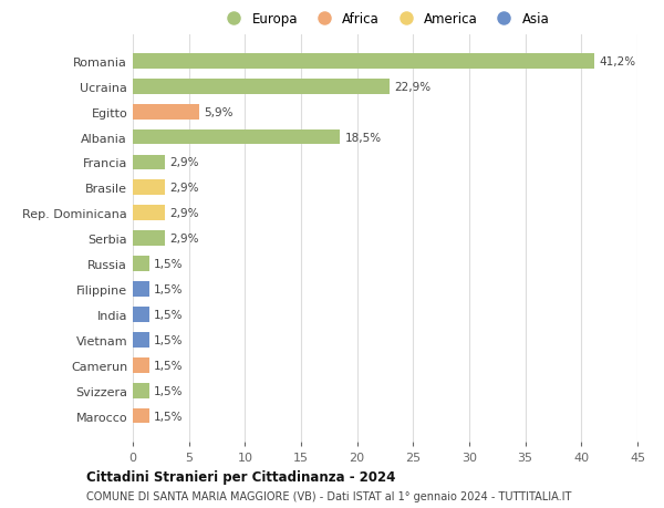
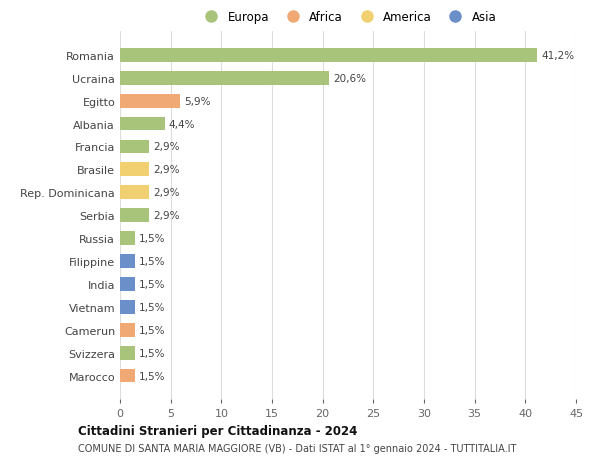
Ucraina: 22,9% -> 20,6%
Albania: 18,5% -> 4,4%
